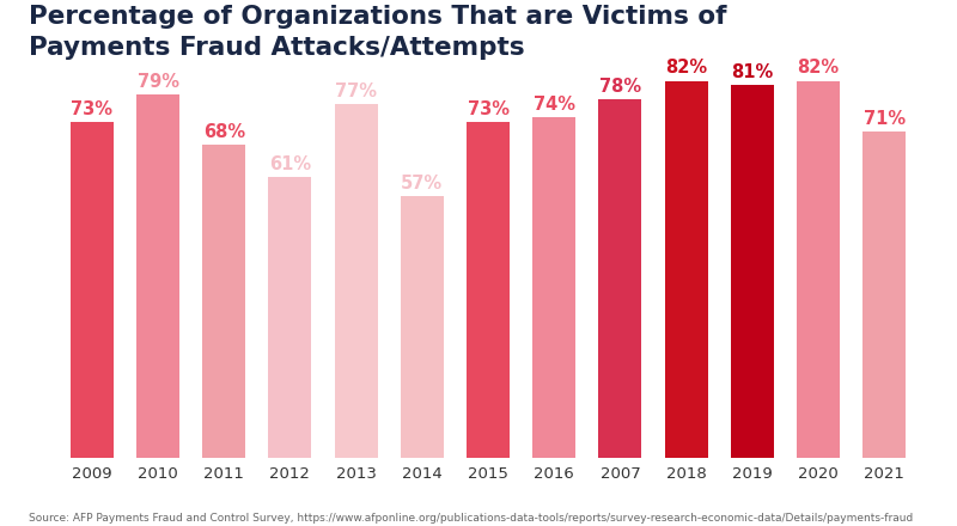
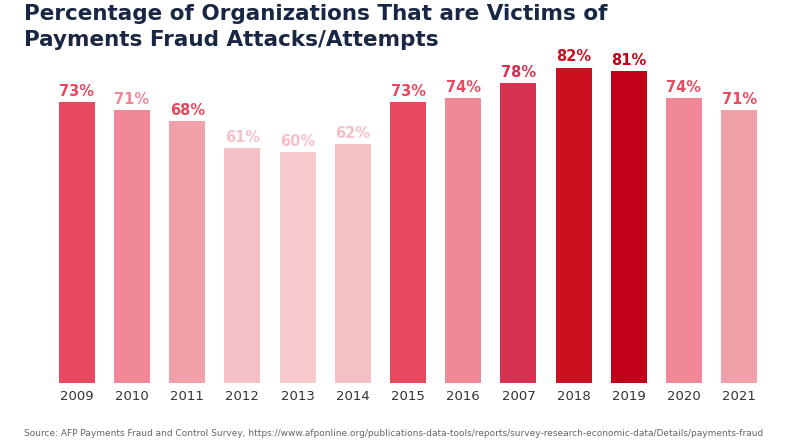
2010: 79% -> 71%
2013: 77% -> 60%
2014: 57% -> 62%
2020: 82% -> 74%
